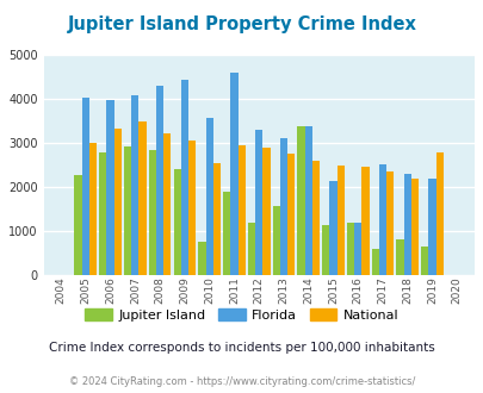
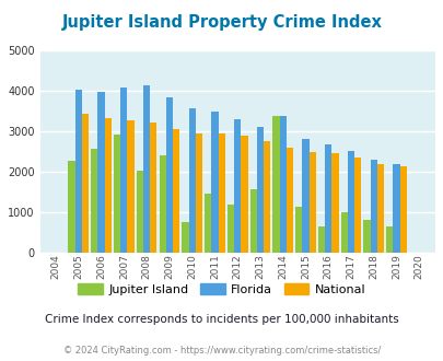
National/2005: 3000 -> 3440
Jupiter Island/2006: 2800 -> 2560
National/2007: 3500 -> 3270
Jupiter Island/2008: 2850 -> 2030
Florida/2008: 4300 -> 4140
Florida/2009: 4450 -> 3840
National/2010: 2550 -> 2960
Jupiter Island/2011: 1900 -> 1460
Florida/2011: 4600 -> 3500
Florida/2015: 2150 -> 2810
Jupiter Island/2016: 1200 -> 660
Florida/2016: 1200 -> 2690
Jupiter Island/2017: 600 -> 1000
National/2019: 2800 -> 2140
